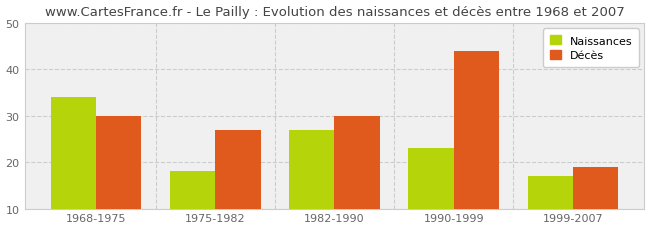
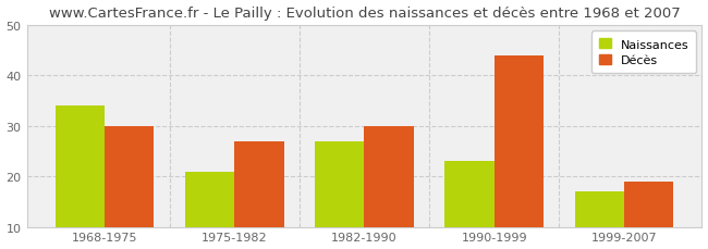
Naissances/1975-1982: 18 -> 21
